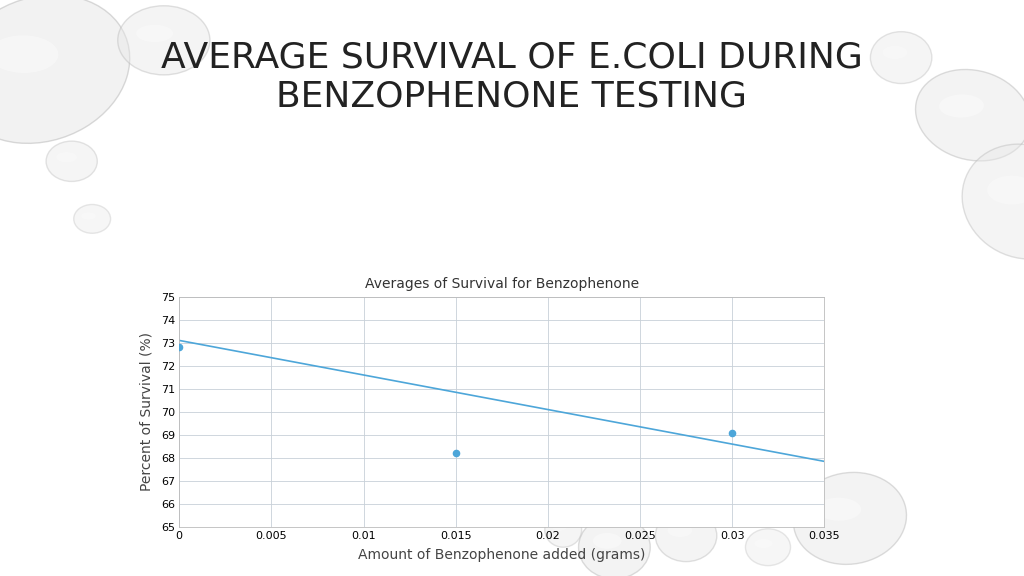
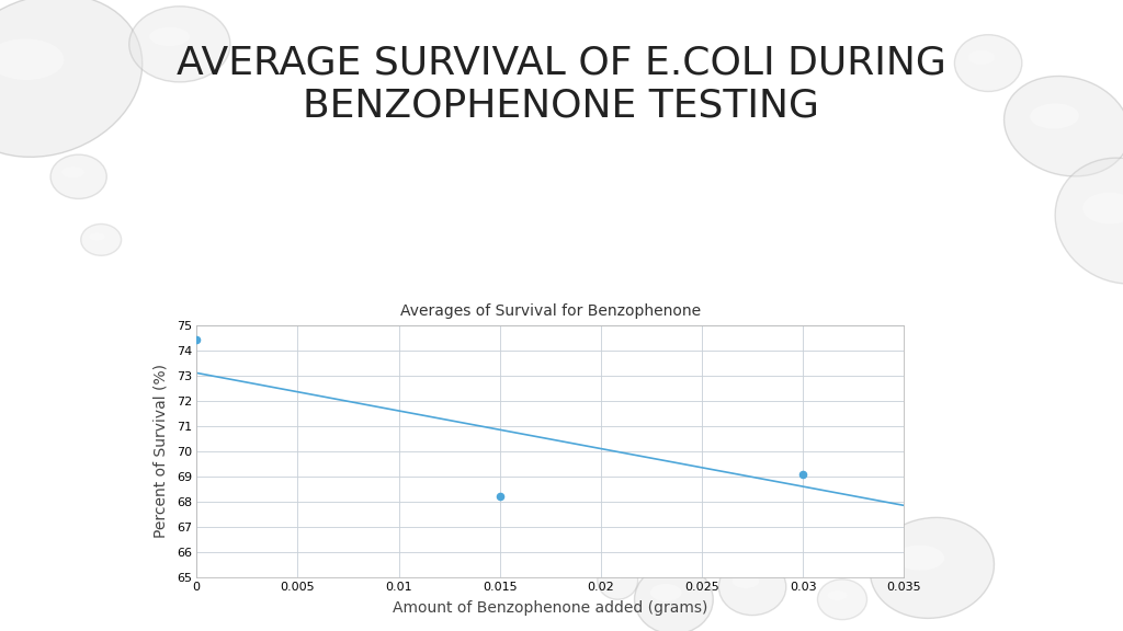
0: 72.8 -> 74.4
